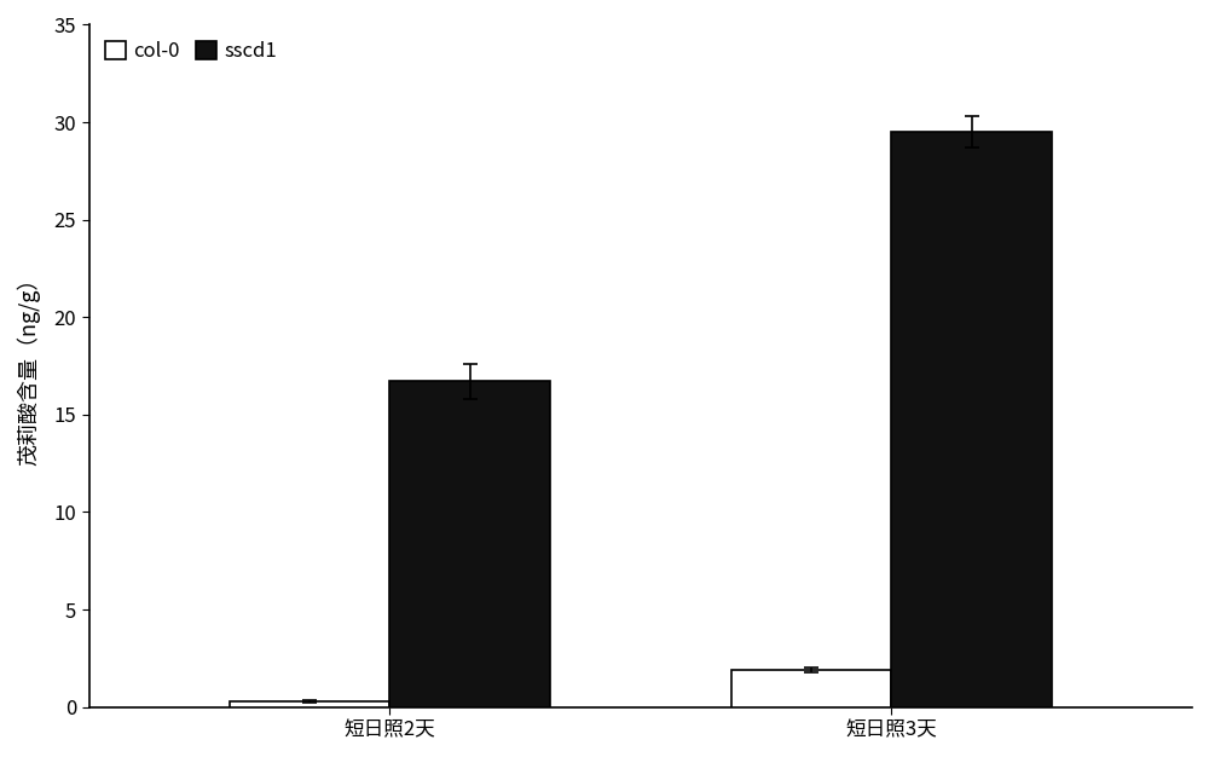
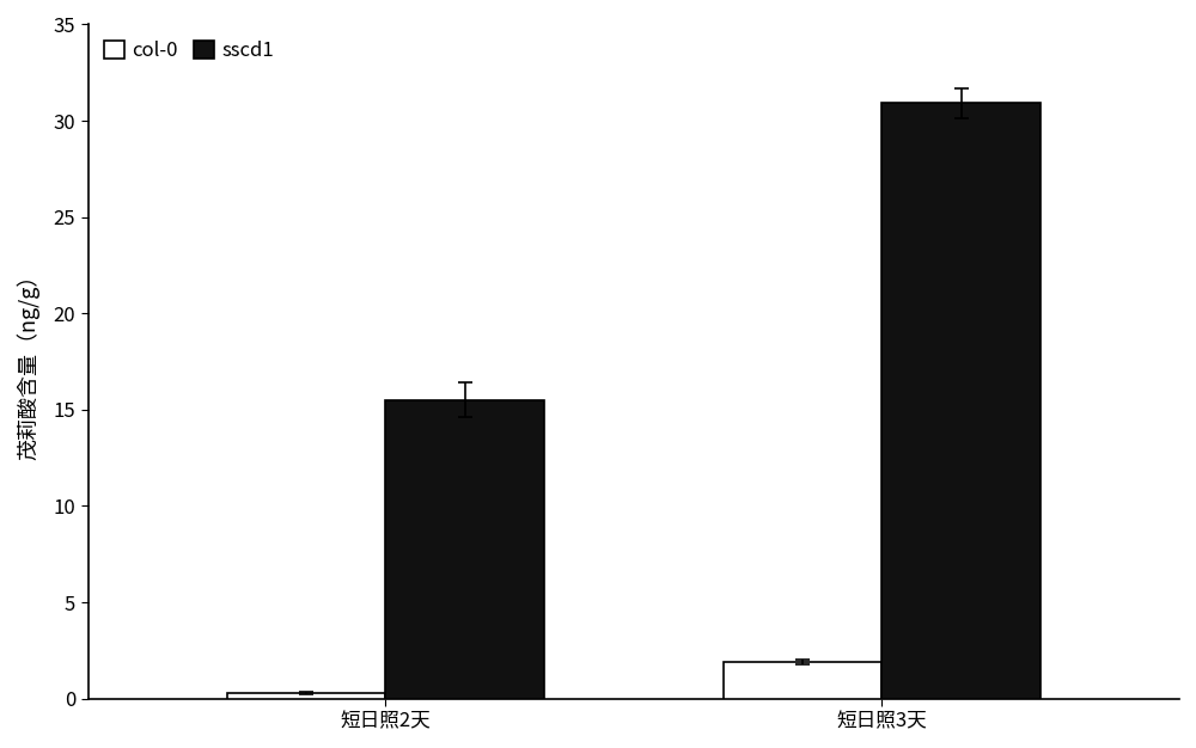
sscd1/短日照2天: 16.7 -> 15.5
sscd1/短日照3天: 29.5 -> 30.9
